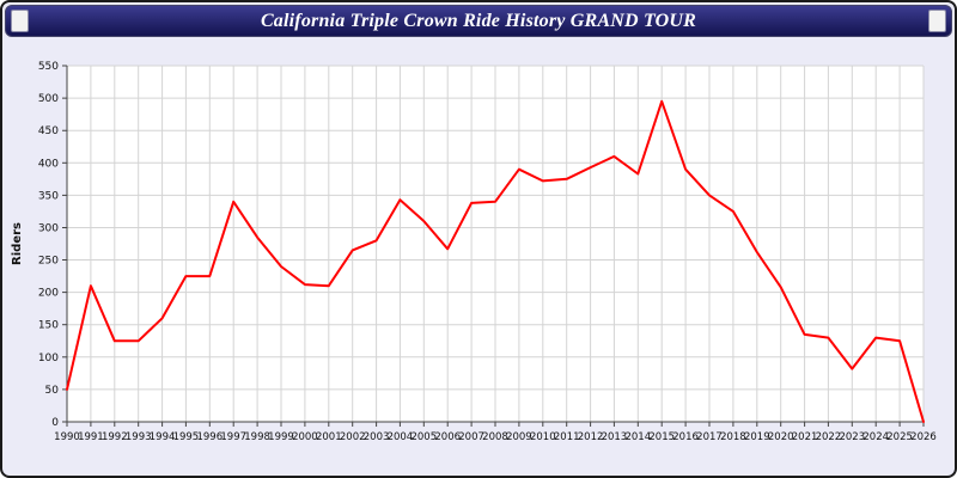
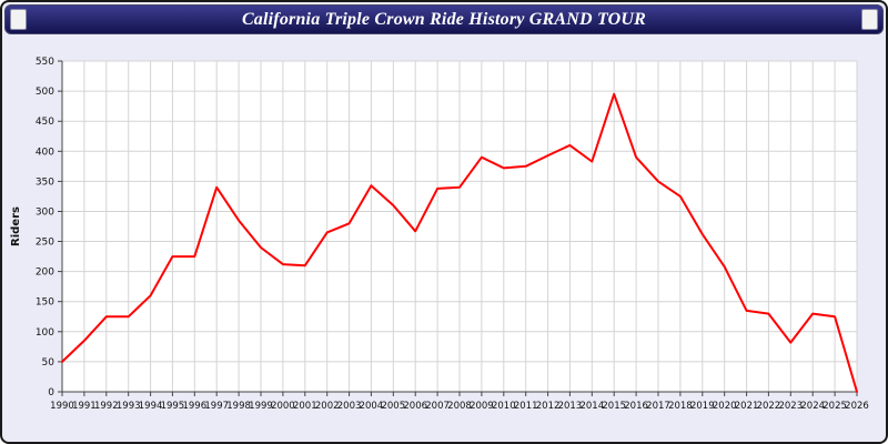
1991: 210 -> 80
